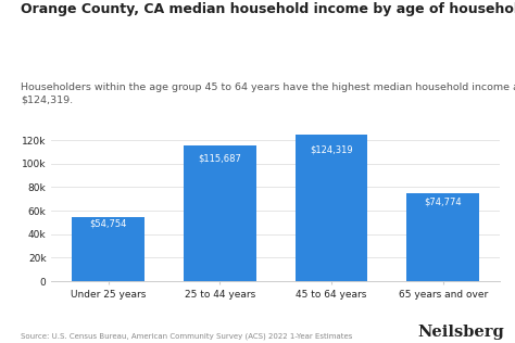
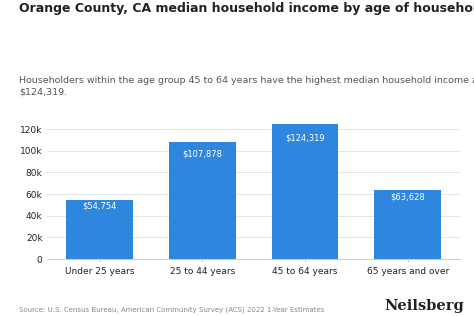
25 to 44 years: $115,687 -> $107,878
65 years and over: $74,774 -> $63,628
